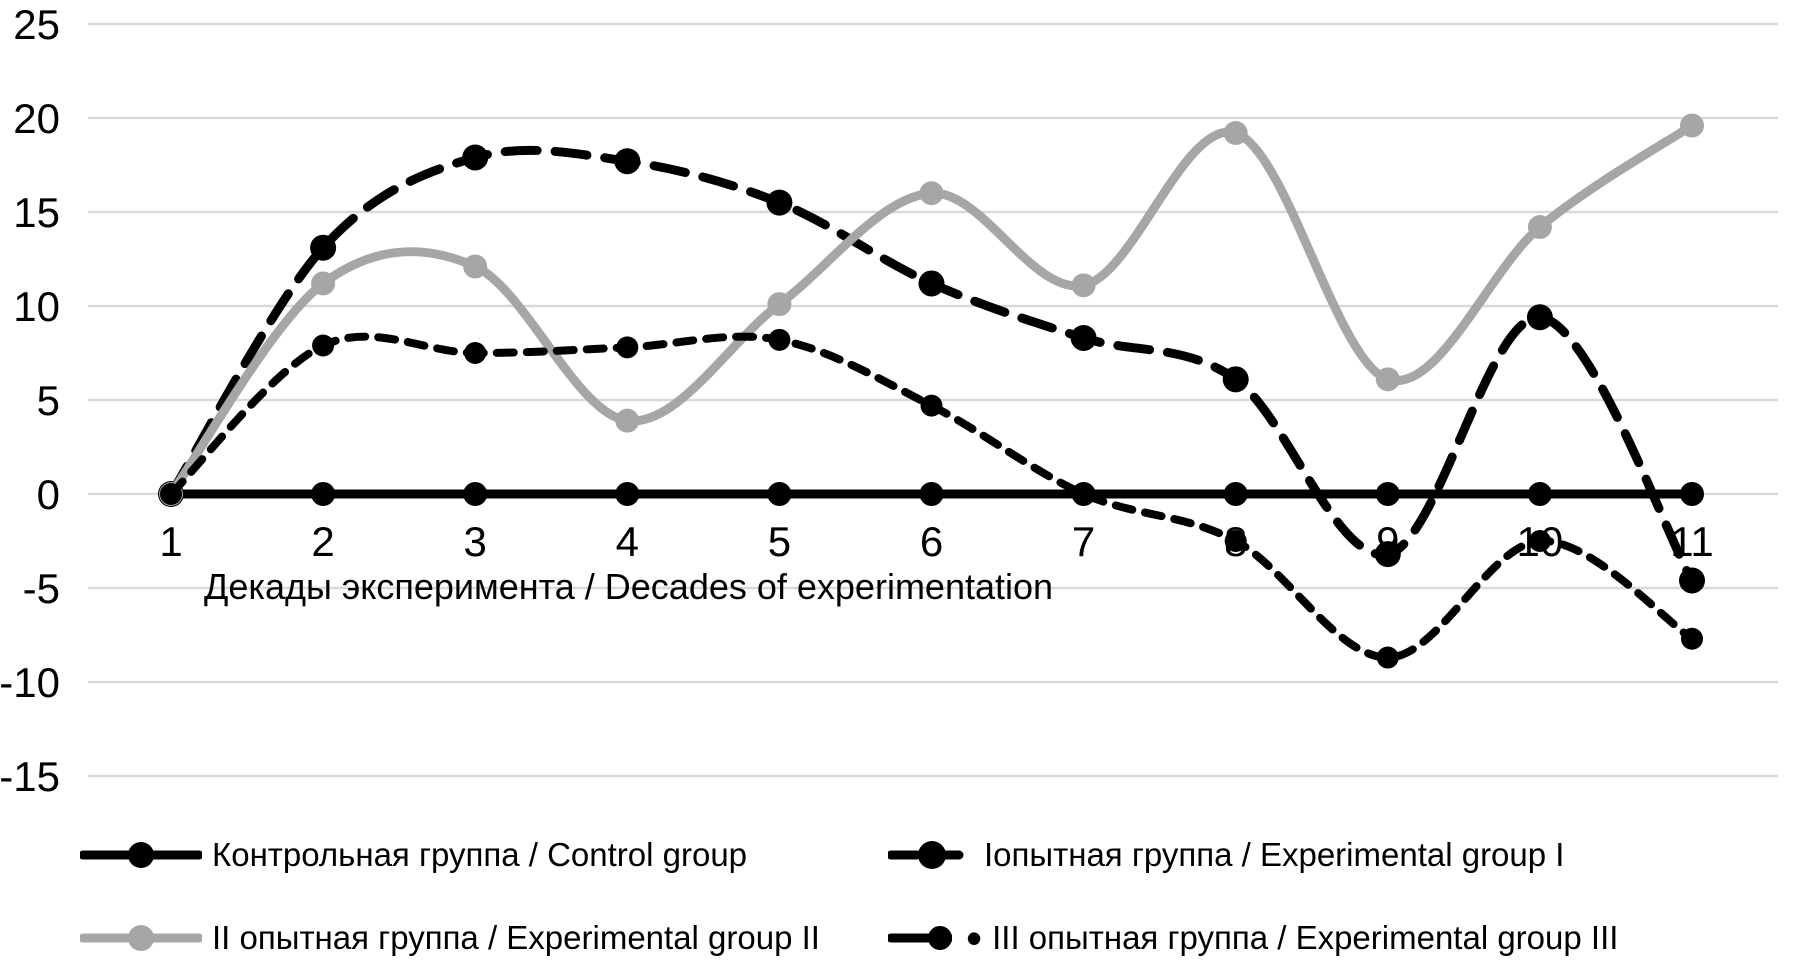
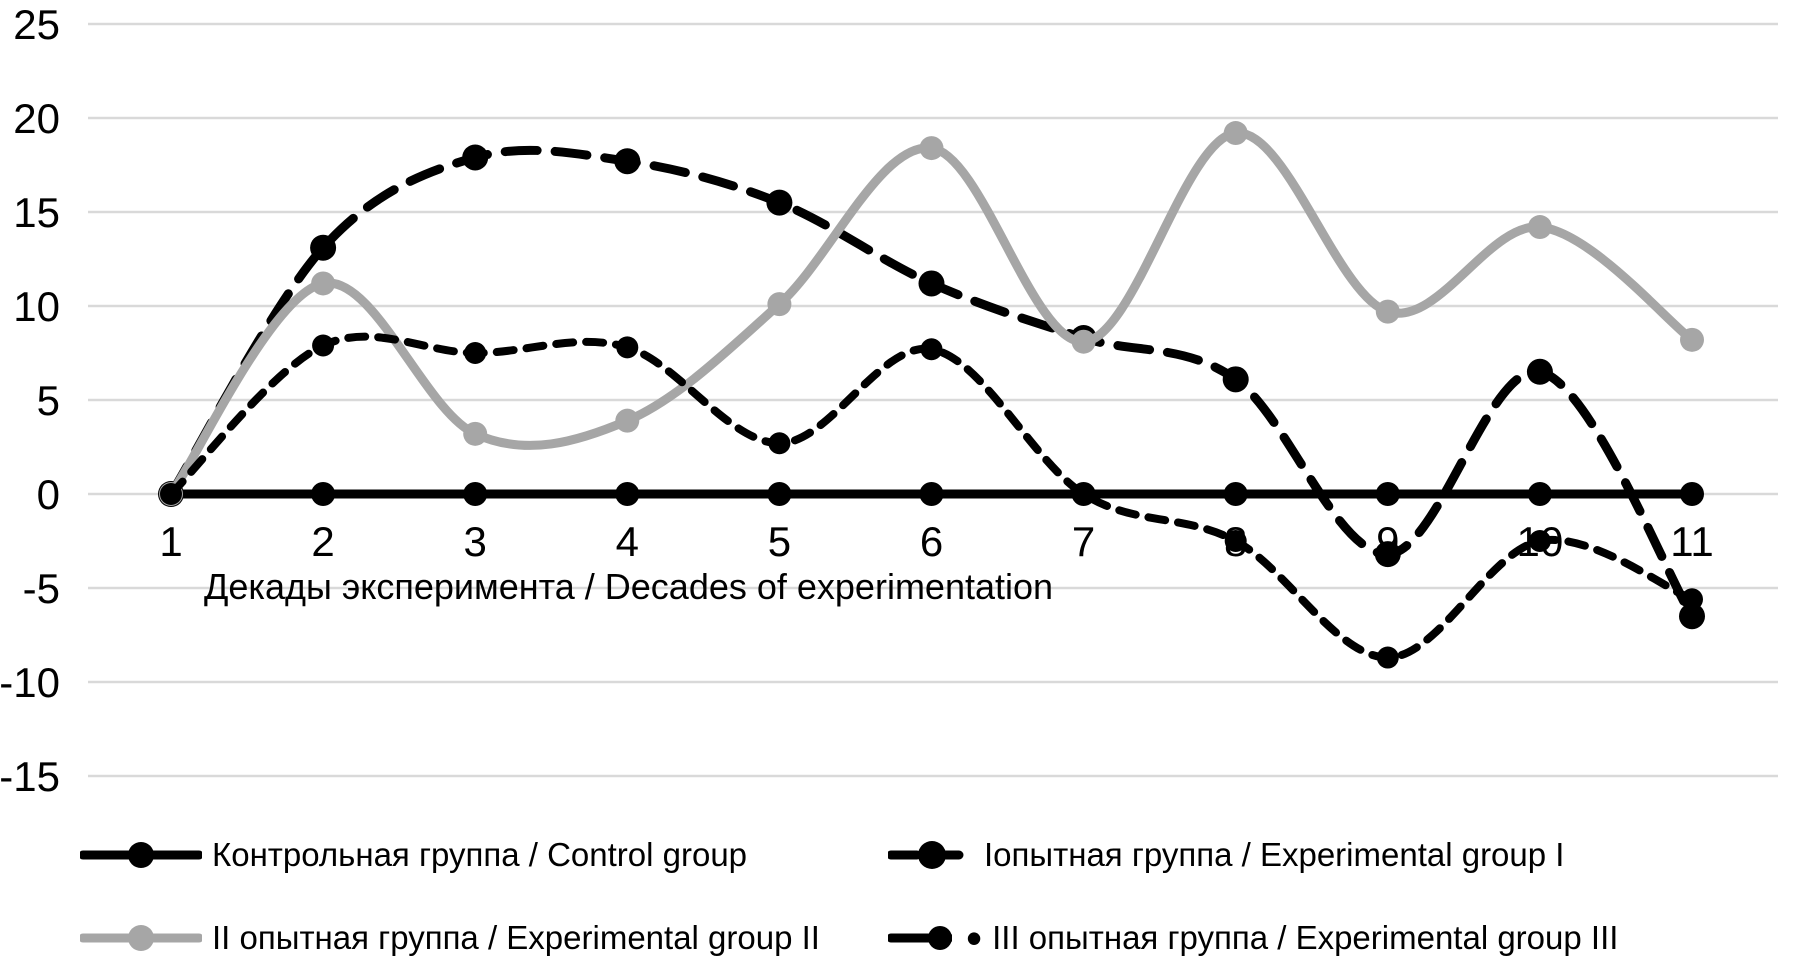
II опытная группа / Experimental group II/3: 12.1 -> 3.2
III опытная группа / Experimental group III/5: 8.2 -> 2.7
II опытная группа / Experimental group II/6: 16.0 -> 18.4
III опытная группа / Experimental group III/6: 4.7 -> 7.7
II опытная группа / Experimental group II/7: 11.1 -> 8.1
II опытная группа / Experimental group II/9: 6.1 -> 9.7
Iопытная группа / Experimental group I/10: 9.4 -> 6.5
Iопытная группа / Experimental group I/11: -4.6 -> -6.5
II опытная группа / Experimental group II/11: 19.6 -> 8.2
III опытная группа / Experimental group III/11: -7.7 -> -5.6
